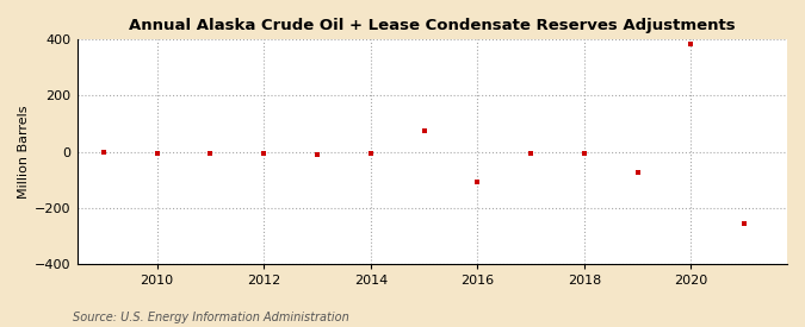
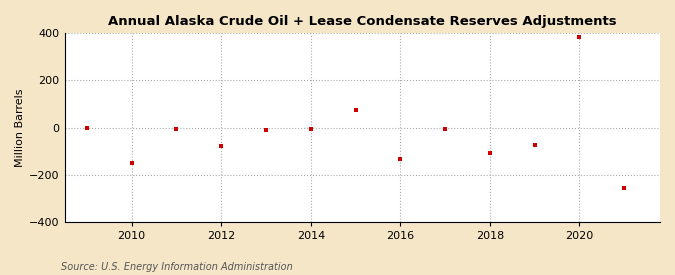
2010: -5 -> -150
2012: -5 -> -80
2016: -110 -> -135
2018: -5 -> -110
